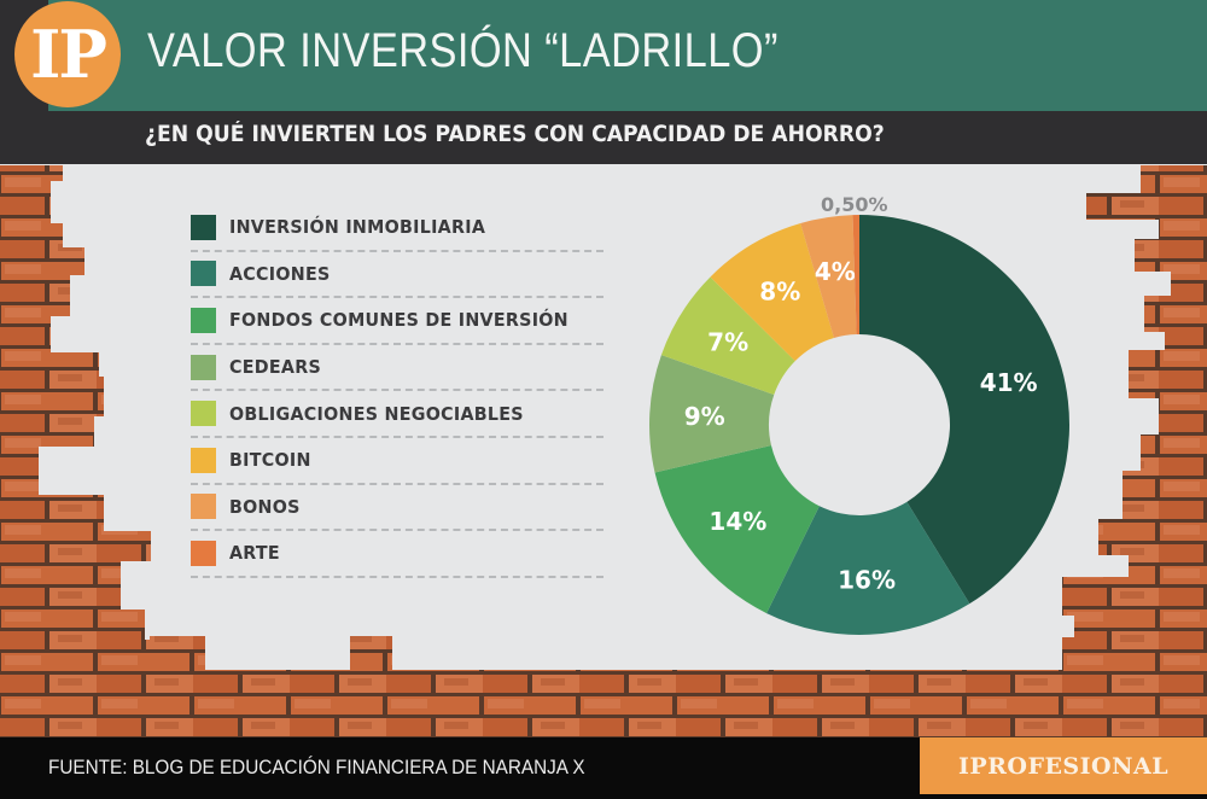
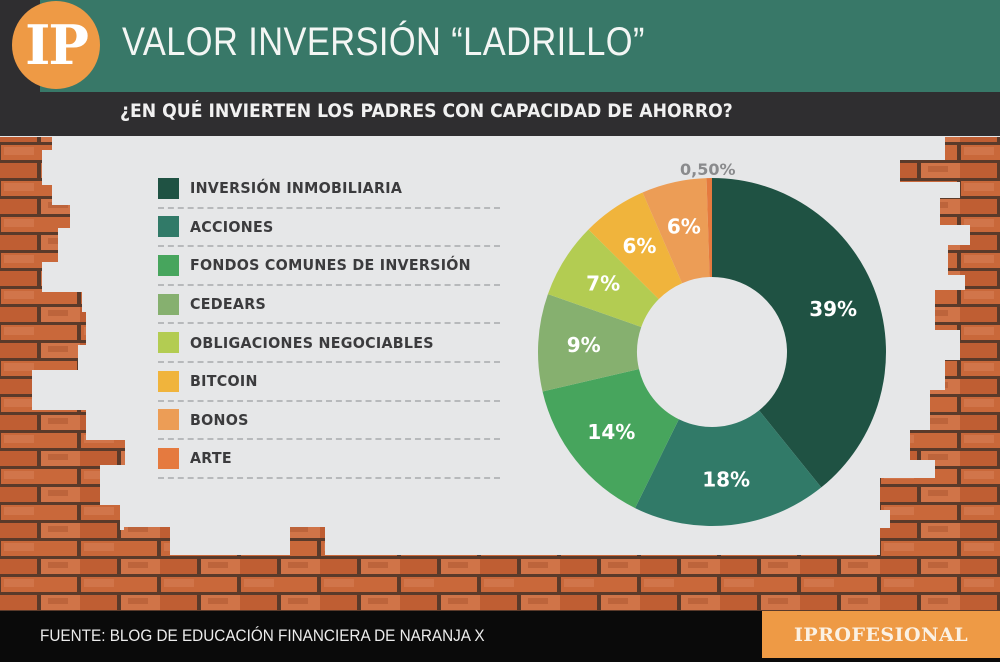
INVERSIÓN INMOBILIARIA: 41% -> 39%
ACCIONES: 16% -> 18%
BITCOIN: 8% -> 6%
BONOS: 4% -> 6%
